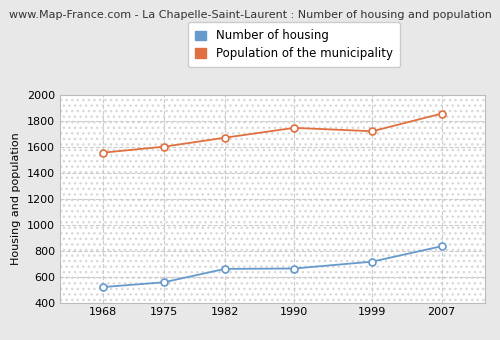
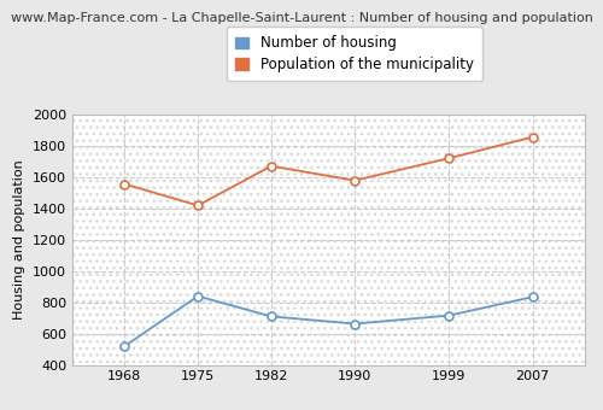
Number of housing/1975: 560 -> 840
Population of the municipality/1975: 1600 -> 1420
Number of housing/1982: 660 -> 710
Population of the municipality/1990: 1750 -> 1580
